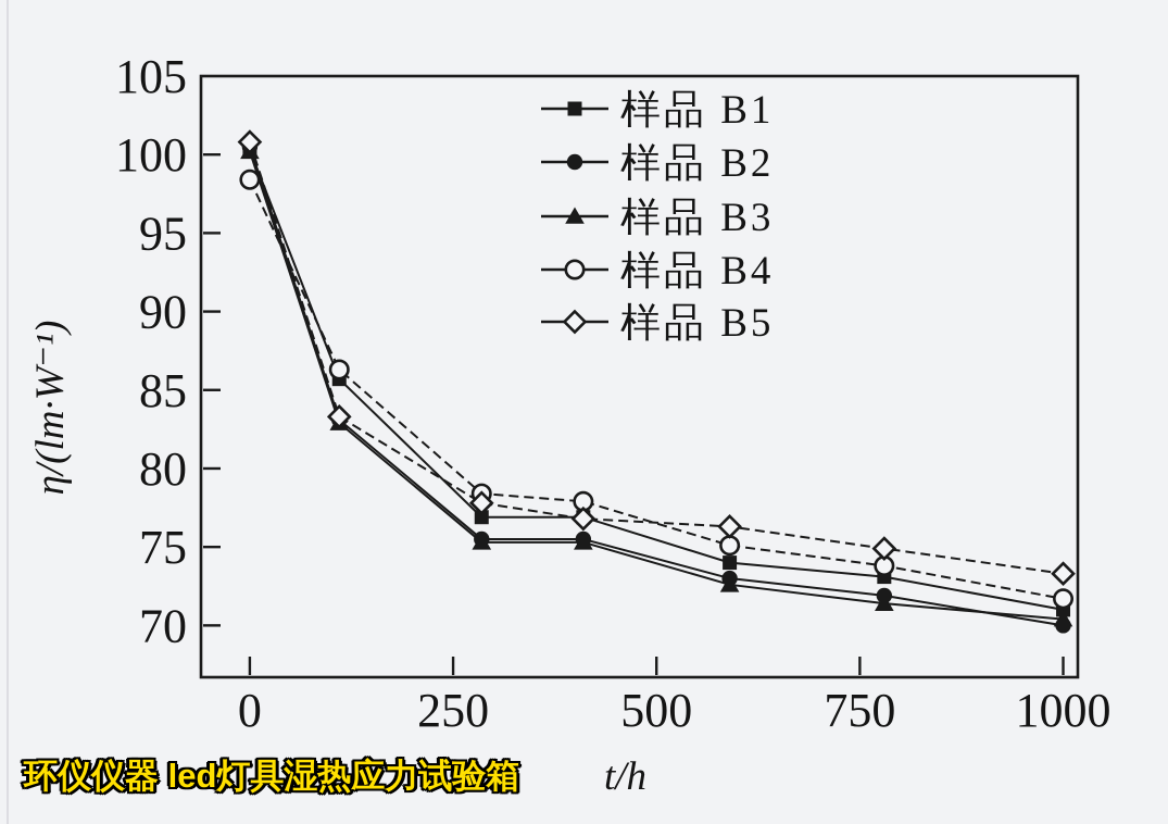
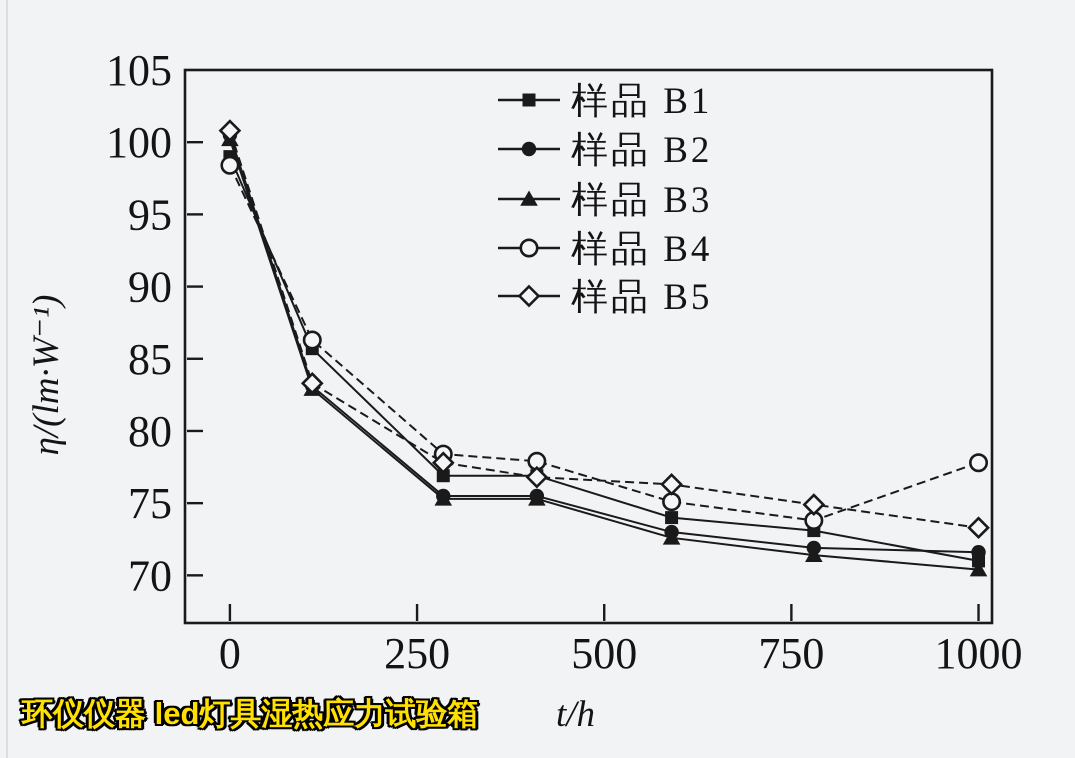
样品 B1/0: 100.3 -> 99.0
样品 B2/1000: 70.0 -> 71.6
样品 B4/1000: 71.7 -> 77.8
